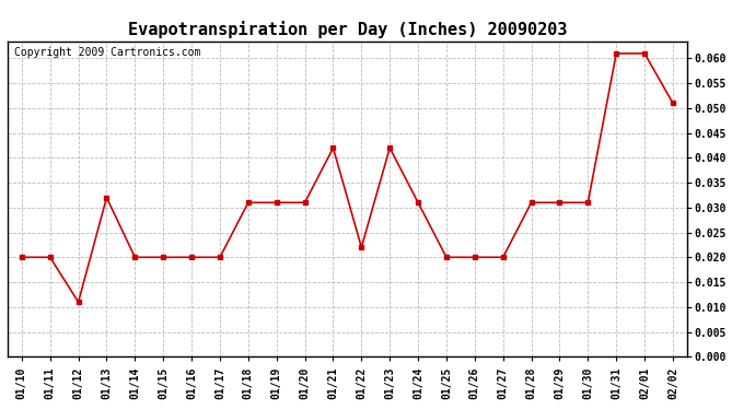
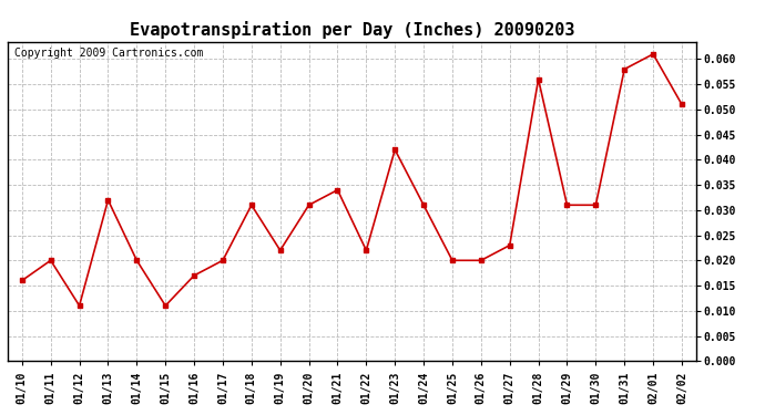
01/10: 0.020 -> 0.016
01/15: 0.020 -> 0.011
01/16: 0.020 -> 0.017
01/19: 0.031 -> 0.022
01/21: 0.042 -> 0.034
01/27: 0.020 -> 0.023
01/28: 0.031 -> 0.056
01/31: 0.061 -> 0.058
